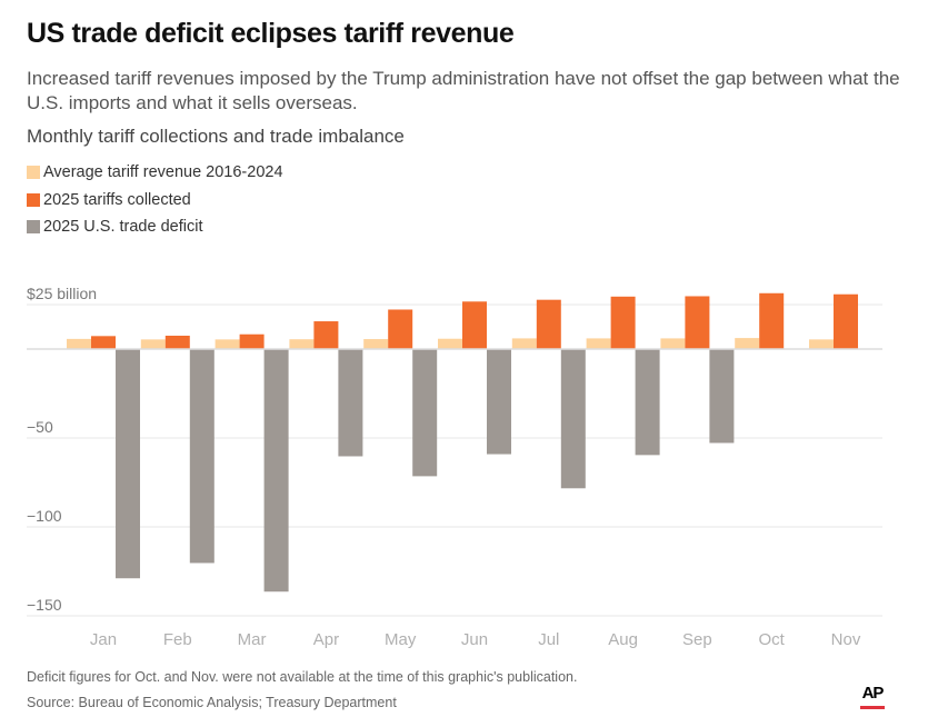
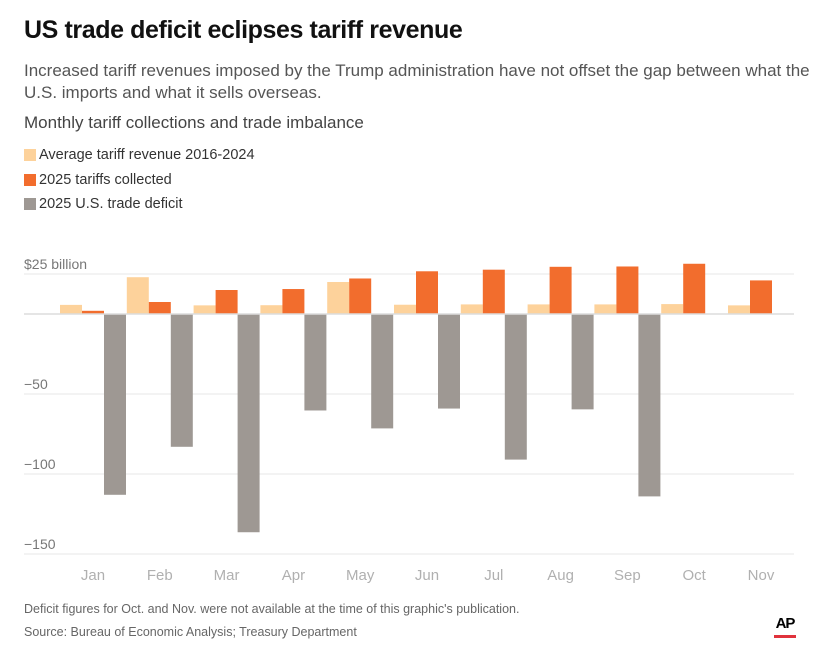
2025 tariffs collected/Jan: 7 -> 2
2025 U.S. trade deficit/Jan: -129 -> -113
Average tariff revenue 2016-2024/Feb: 5 -> 23
2025 U.S. trade deficit/Feb: -120 -> -83
2025 tariffs collected/Mar: 8 -> 15
Average tariff revenue 2016-2024/May: 6 -> 20
2025 U.S. trade deficit/Jul: -78 -> -91
2025 U.S. trade deficit/Sep: -53 -> -114
2025 tariffs collected/Nov: 31 -> 21
